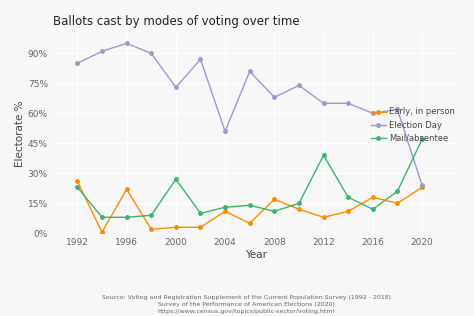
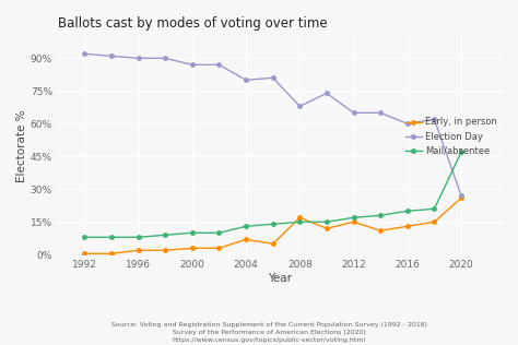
Election Day/1992: 85% -> 92%
Early, in person/1992: 26% -> 0%
Mail/absentee/1992: 23% -> 8%
Election Day/1996: 95% -> 90%
Early, in person/1996: 22% -> 2%
Election Day/2000: 73% -> 87%
Mail/absentee/2000: 27% -> 10%
Election Day/2004: 51% -> 80%
Early, in person/2004: 11% -> 7%
Mail/absentee/2008: 11% -> 15%
Early, in person/2012: 8% -> 15%
Mail/absentee/2012: 39% -> 17%
Early, in person/2016: 18% -> 13%
Mail/absentee/2016: 12% -> 20%
Election Day/2020: 24% -> 27%
Early, in person/2020: 23% -> 26%
